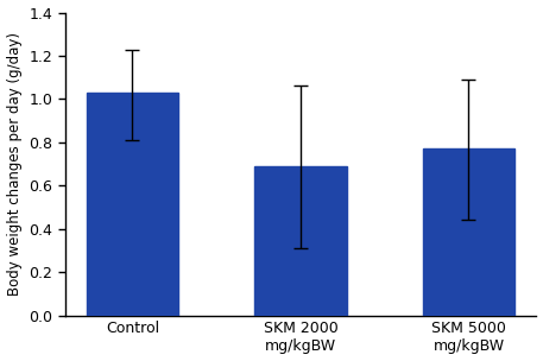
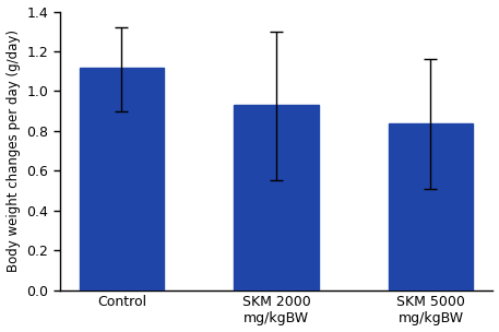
Control: 1.03 -> 1.12
SKM 2000 mg/kgBW: 0.69 -> 0.93
SKM 5000 mg/kgBW: 0.77 -> 0.84
